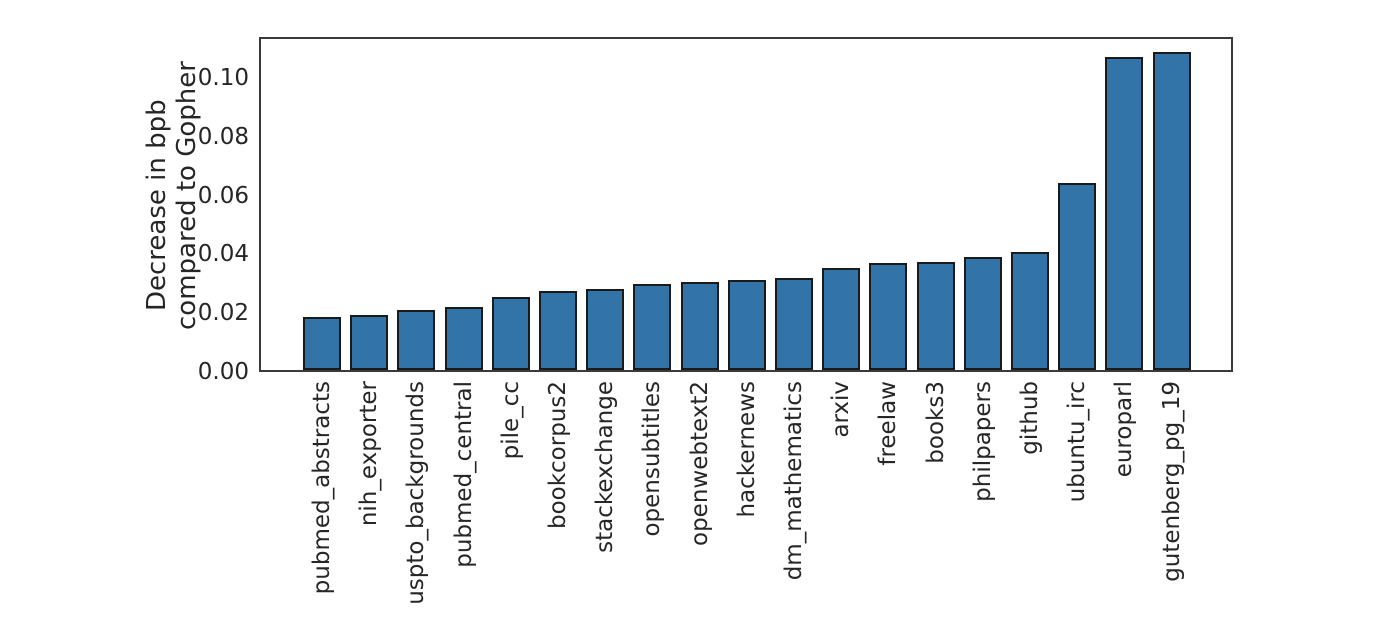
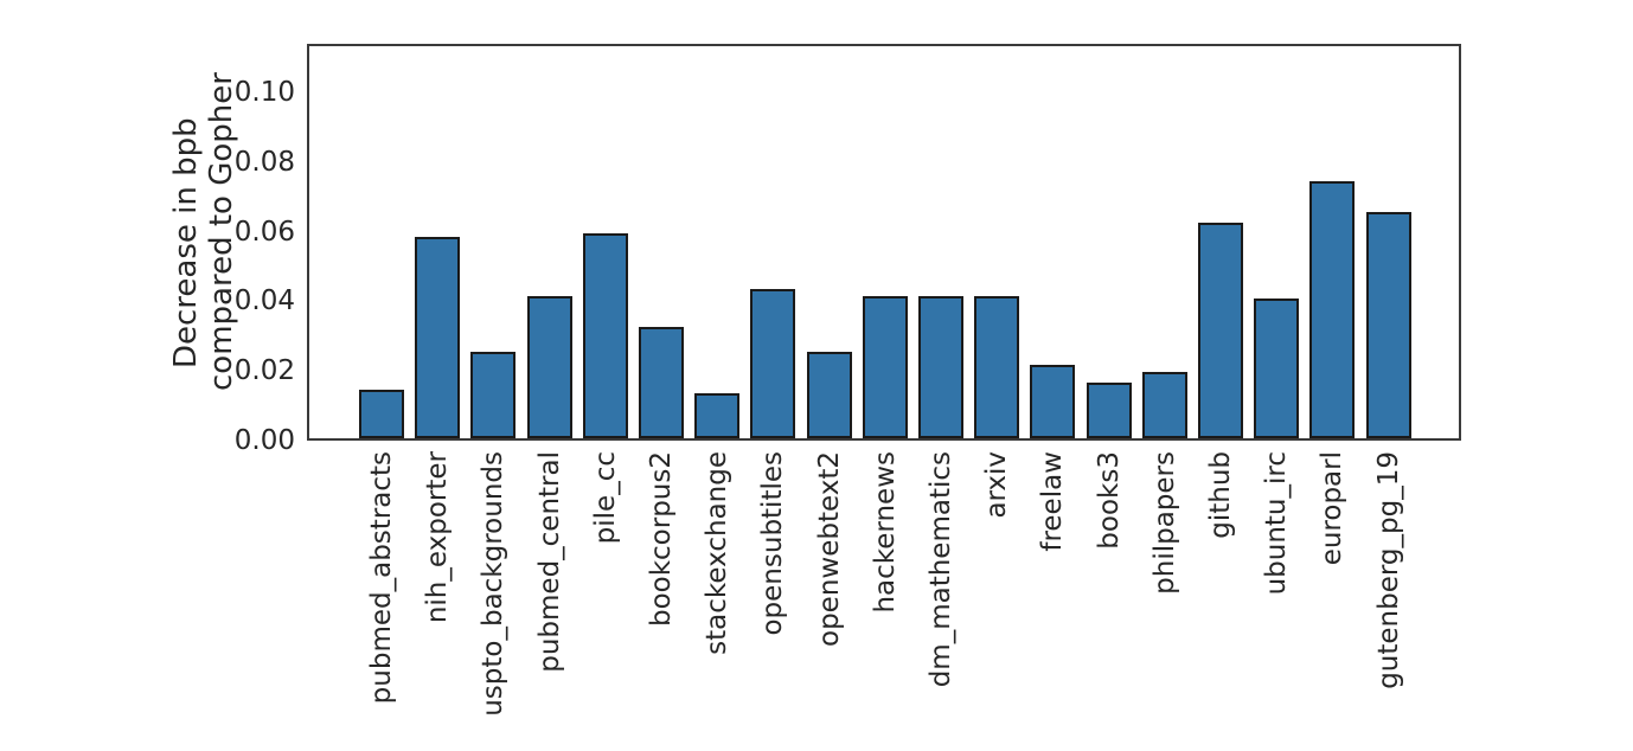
pubmed_abstracts: 0.018 -> 0.014
nih_exporter: 0.019 -> 0.058
uspto_backgrounds: 0.021 -> 0.025
pubmed_central: 0.021 -> 0.041
pile_cc: 0.025 -> 0.059
bookcorpus2: 0.027 -> 0.032
stackexchange: 0.028 -> 0.013
opensubtitles: 0.029 -> 0.043
openwebtext2: 0.030 -> 0.025
hackernews: 0.031 -> 0.041
dm_mathematics: 0.031 -> 0.041
arxiv: 0.035 -> 0.041
freelaw: 0.036 -> 0.021
books3: 0.037 -> 0.016
philpapers: 0.039 -> 0.019
github: 0.040 -> 0.062
ubuntu_irc: 0.064 -> 0.040
europarl: 0.106 -> 0.074
gutenberg_pg_19: 0.108 -> 0.065
